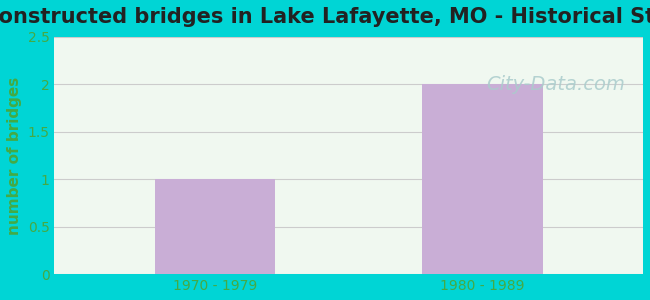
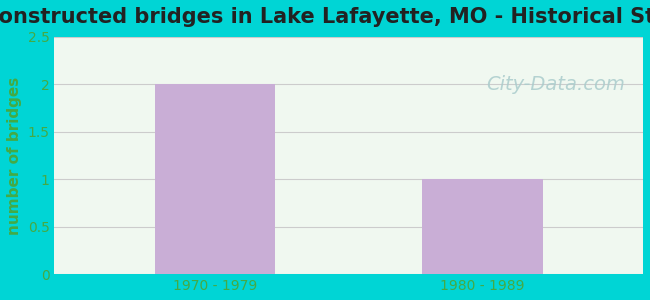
1970 - 1979: 1 -> 2
1980 - 1989: 2 -> 1
